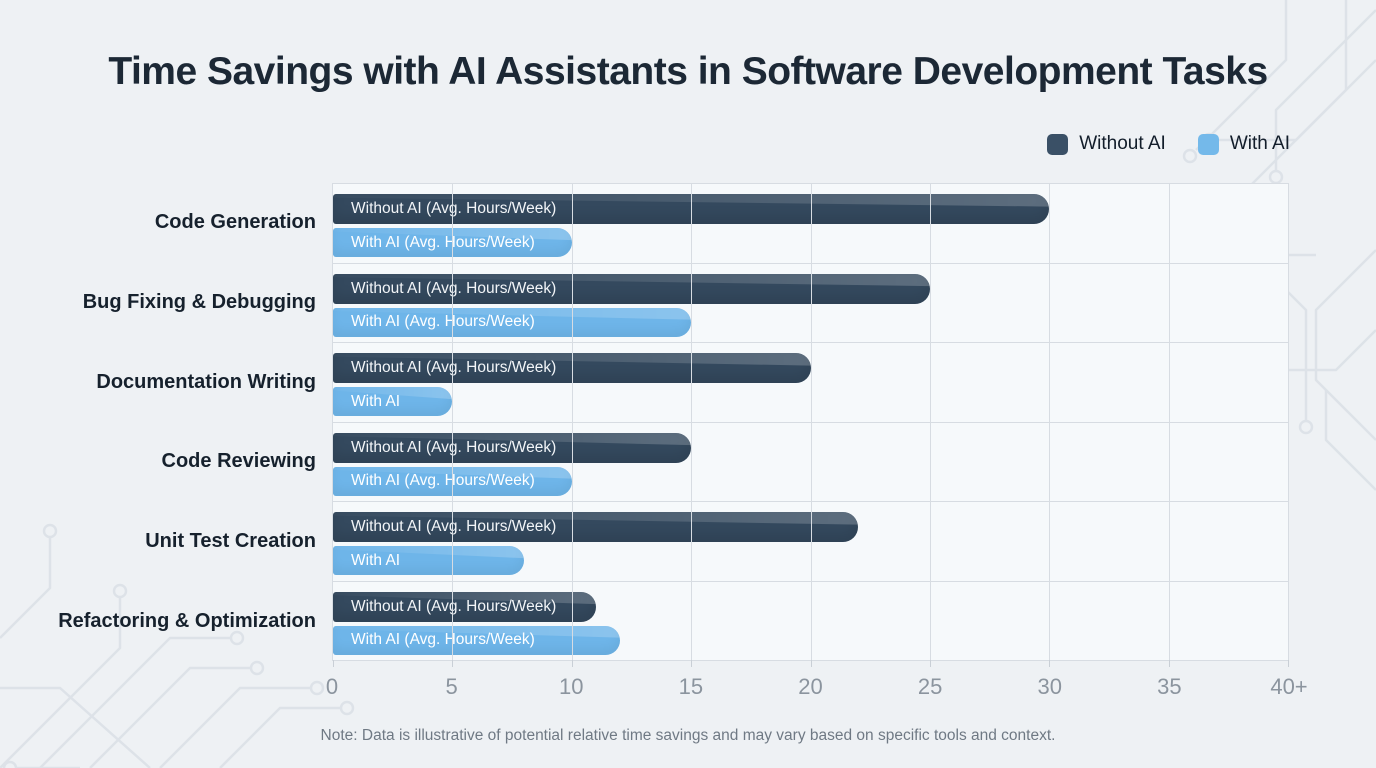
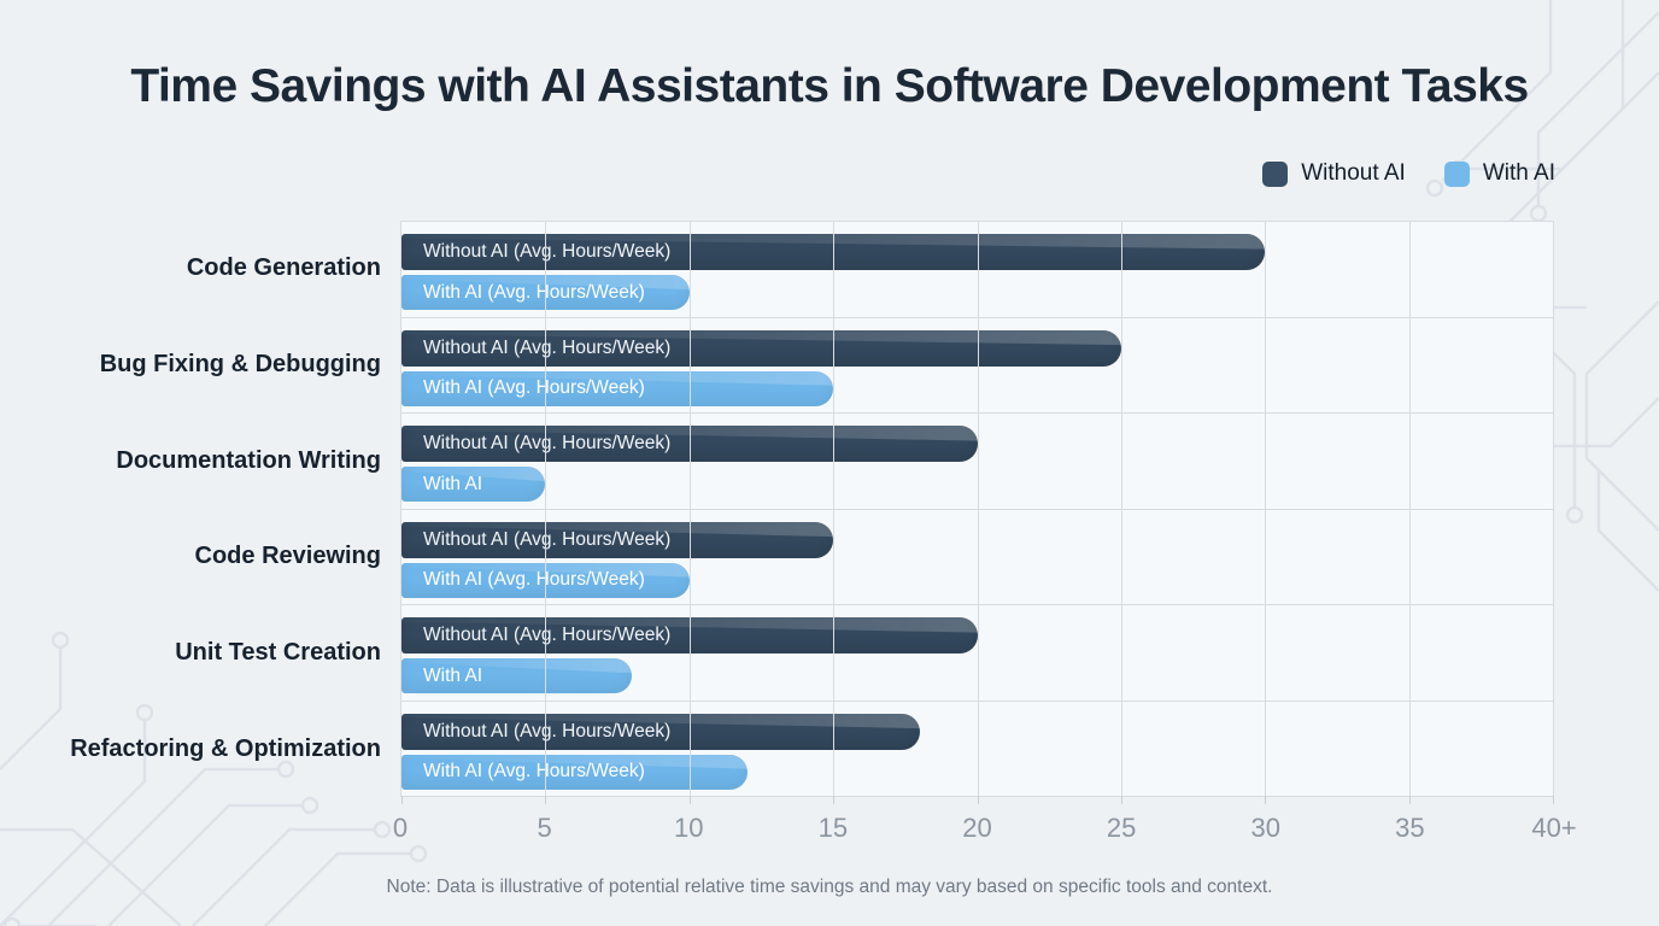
Without AI/Unit Test Creation: 22 -> 20
Without AI/Refactoring & Optimization: 11 -> 18
